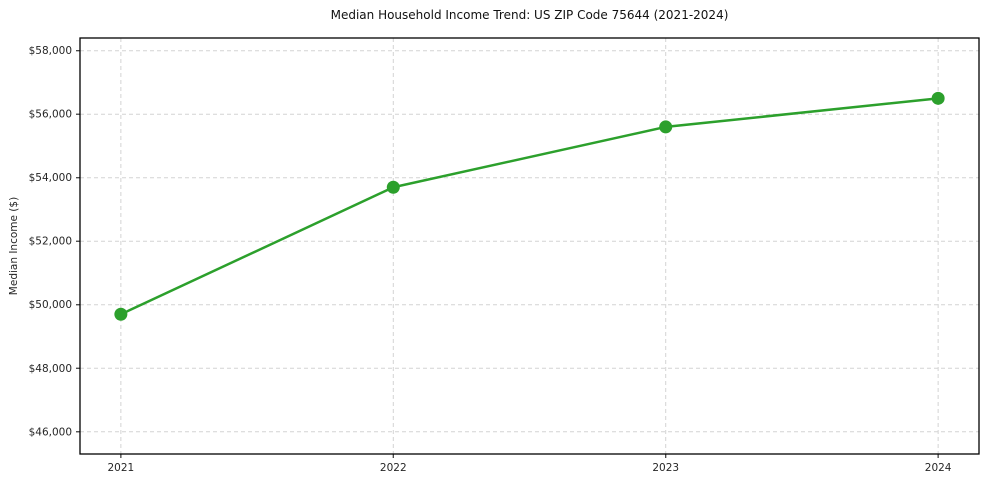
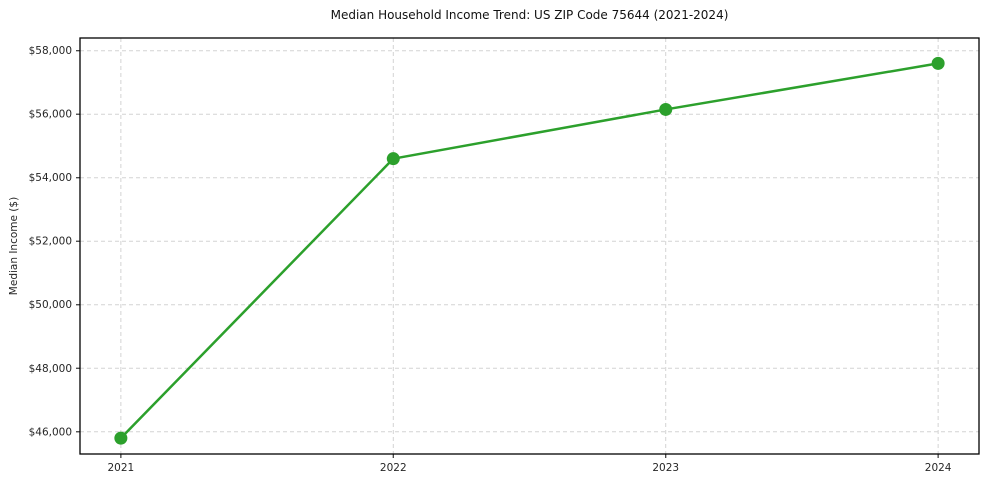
2021: $49700 -> $45800
2022: $53700 -> $54600
2023: $55600 -> $56200
2024: $56500 -> $57600
